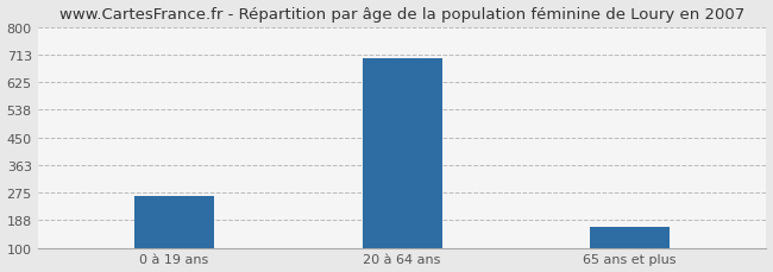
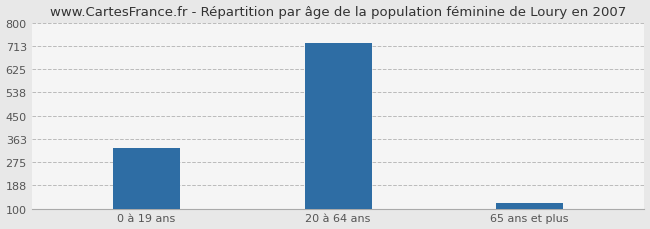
0 à 19 ans: 265 -> 330
20 à 64 ans: 700 -> 725
65 ans et plus: 165 -> 120
